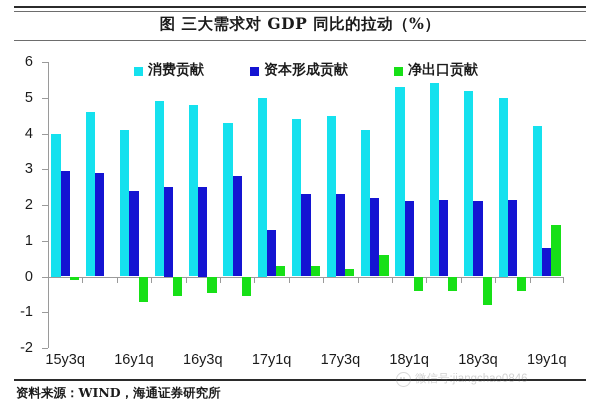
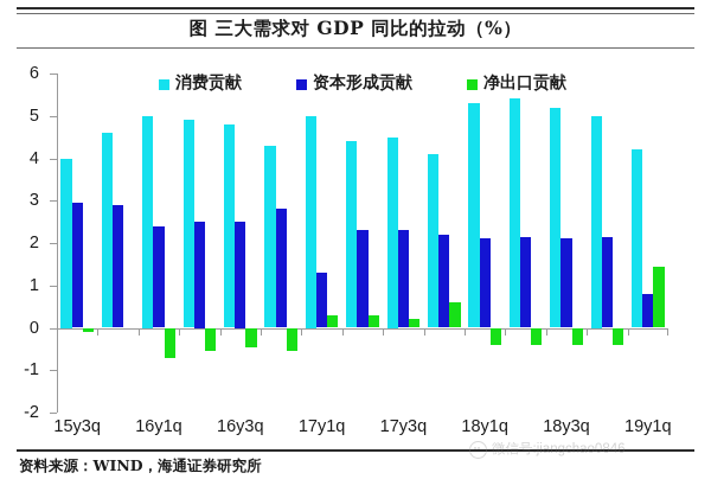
消费贡献/16y1q: 4.1 -> 5.0
净出口贡献/18y3q: -0.8 -> -0.4
